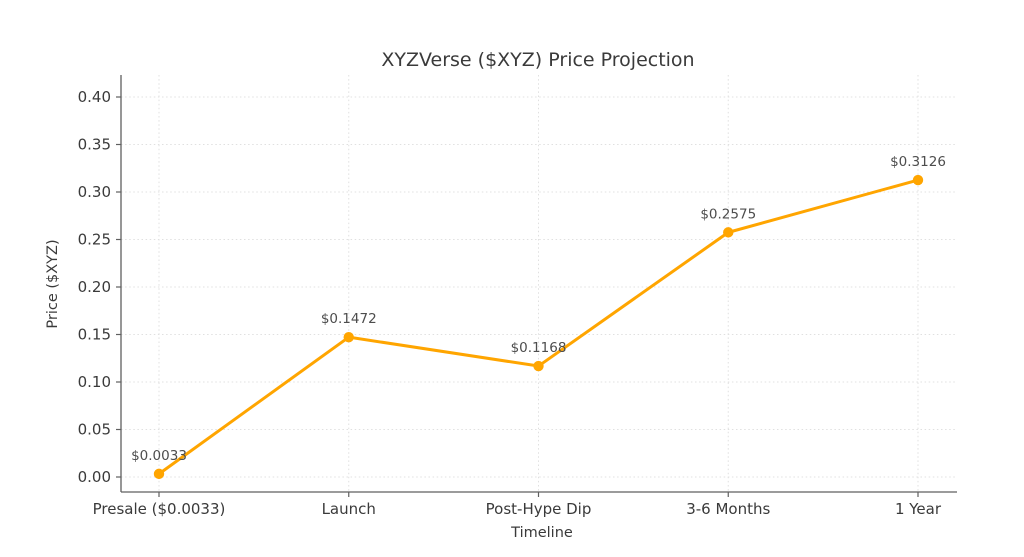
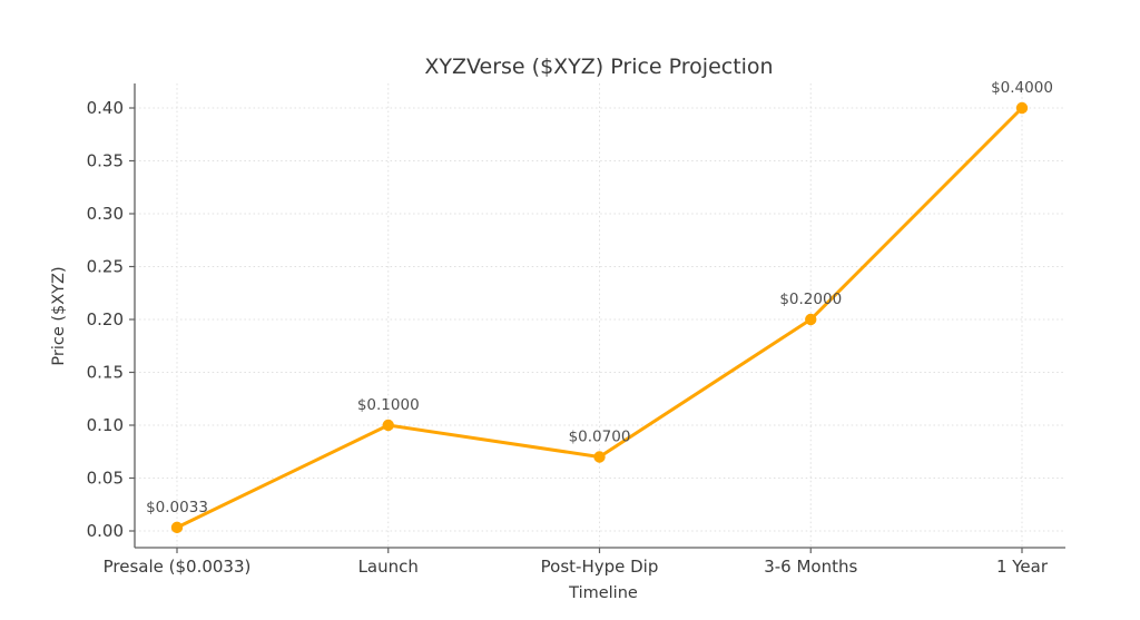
Launch: $0.1472 -> $0.1000
Post-Hype Dip: $0.1168 -> $0.0700
3-6 Months: $0.2575 -> $0.2000
1 Year: $0.3126 -> $0.4000
